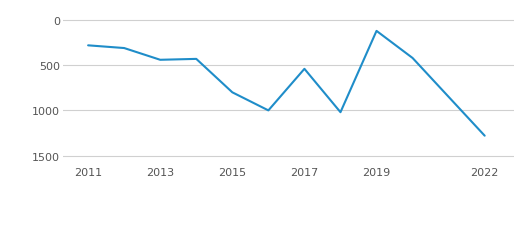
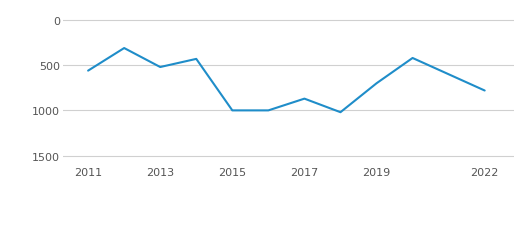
2011: 280 -> 560
2013: 440 -> 520
2015: 800 -> 1000
2017: 540 -> 870
2019: 120 -> 700
2022: 1280 -> 780
